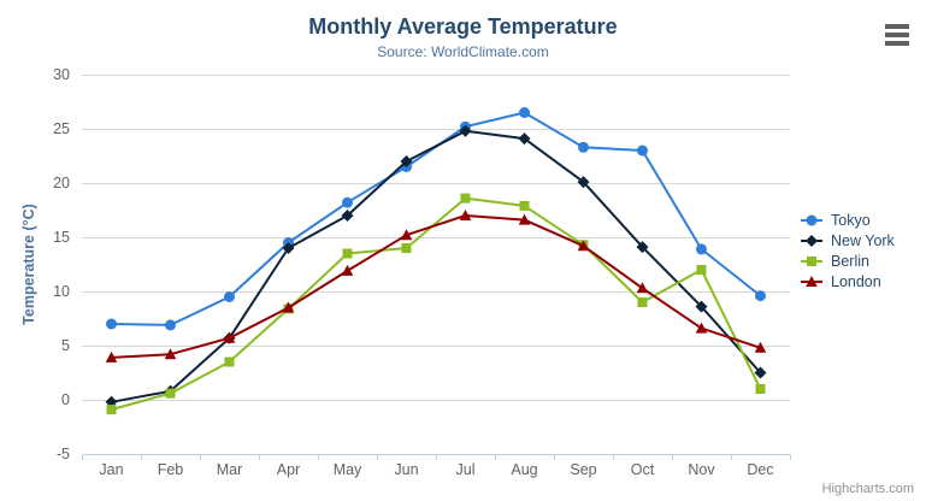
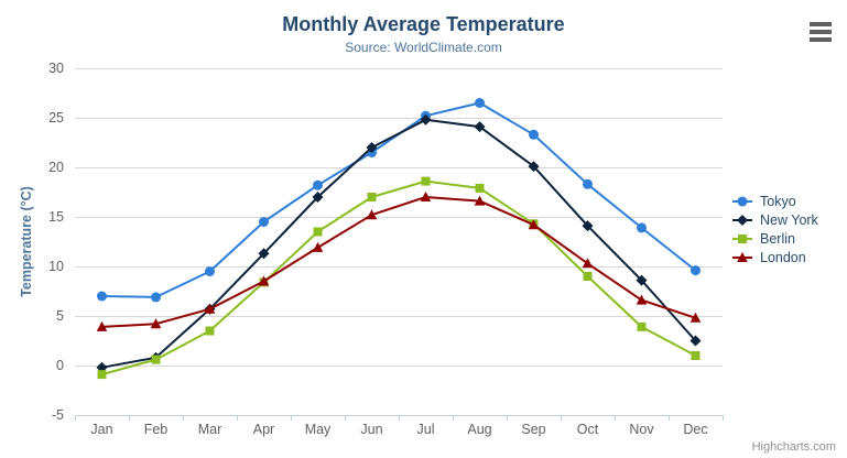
New York/Apr: 14 -> 11
Berlin/Jun: 14 -> 17
Tokyo/Oct: 23 -> 18
Berlin/Nov: 12 -> 4
